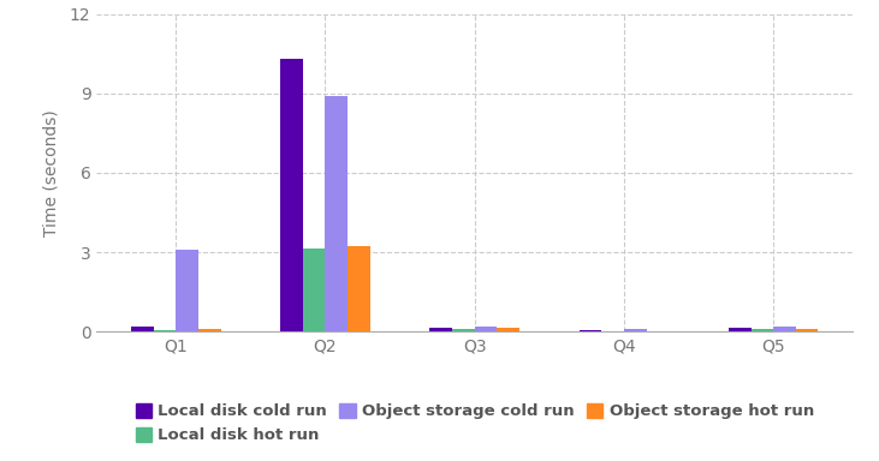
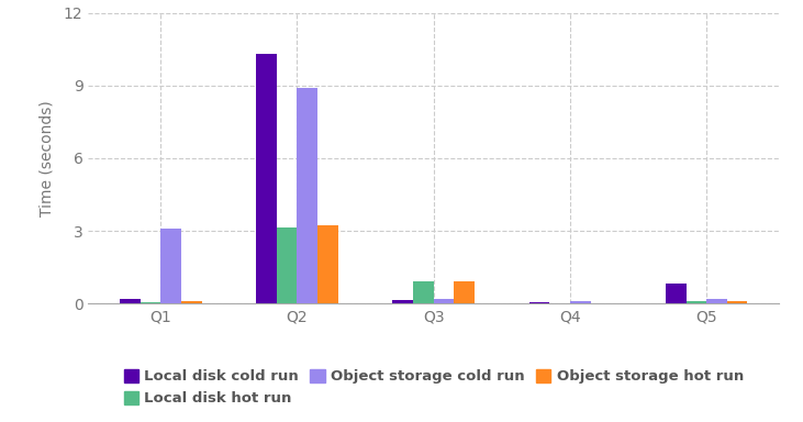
Local disk hot run/Q3: 0.09 -> 0.95
Object storage hot run/Q3: 0.16 -> 0.95
Local disk cold run/Q5: 0.17 -> 0.85
